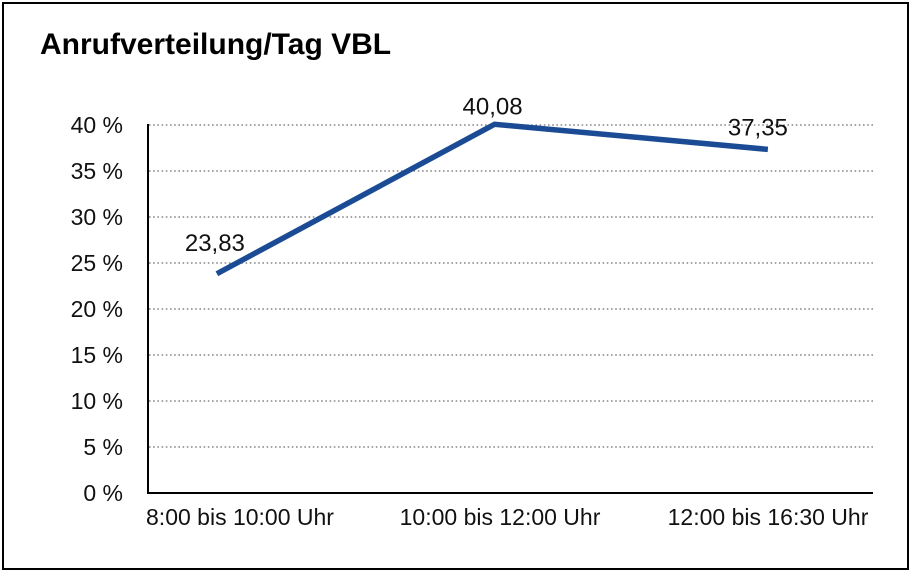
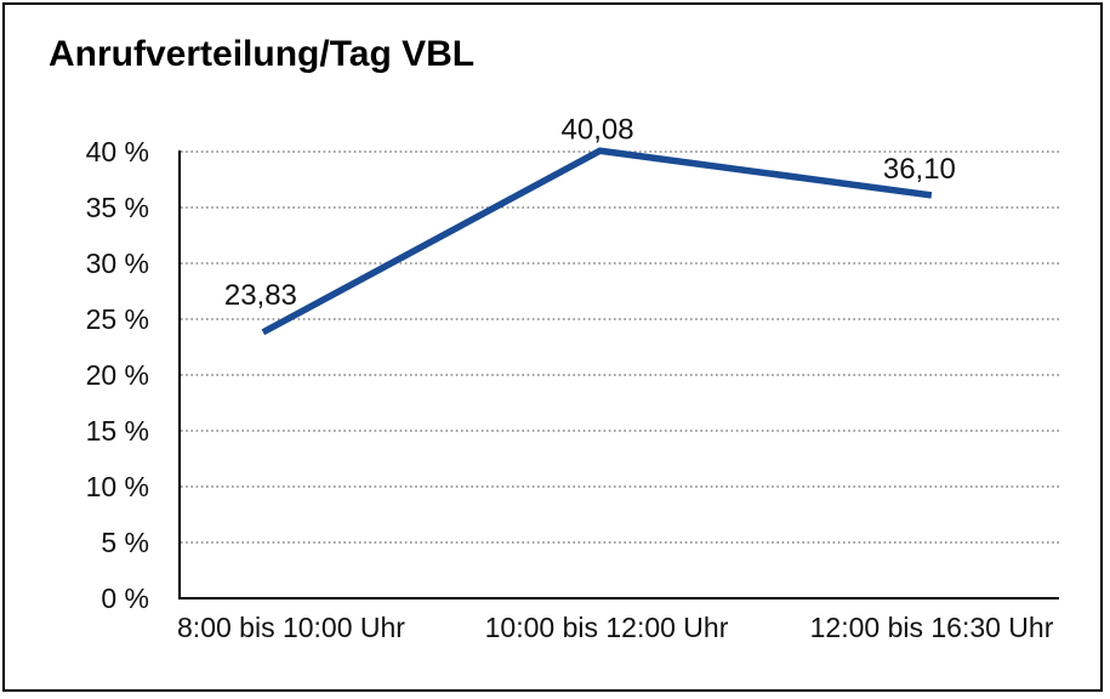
12:00 bis 16:30 Uhr: 37,35 -> 36,10
